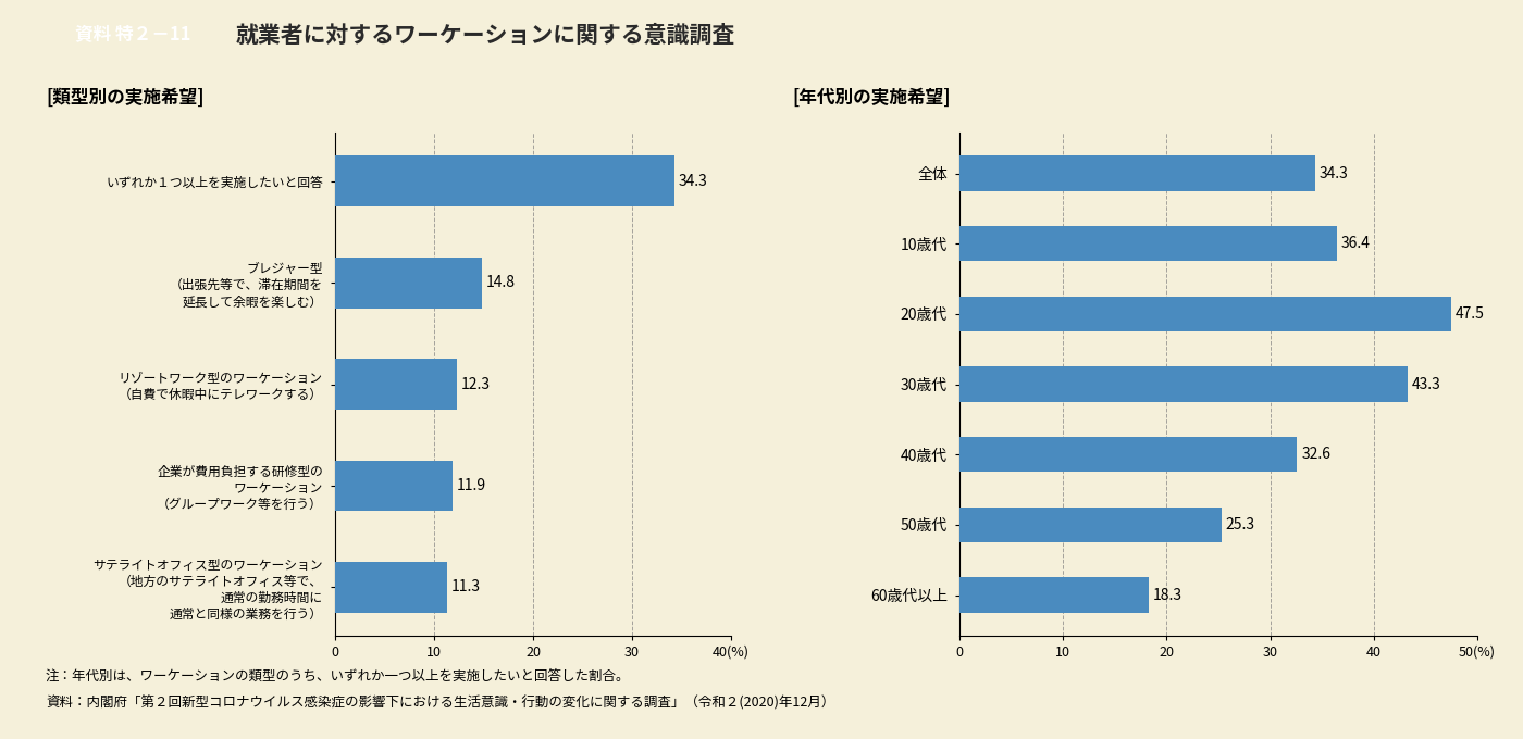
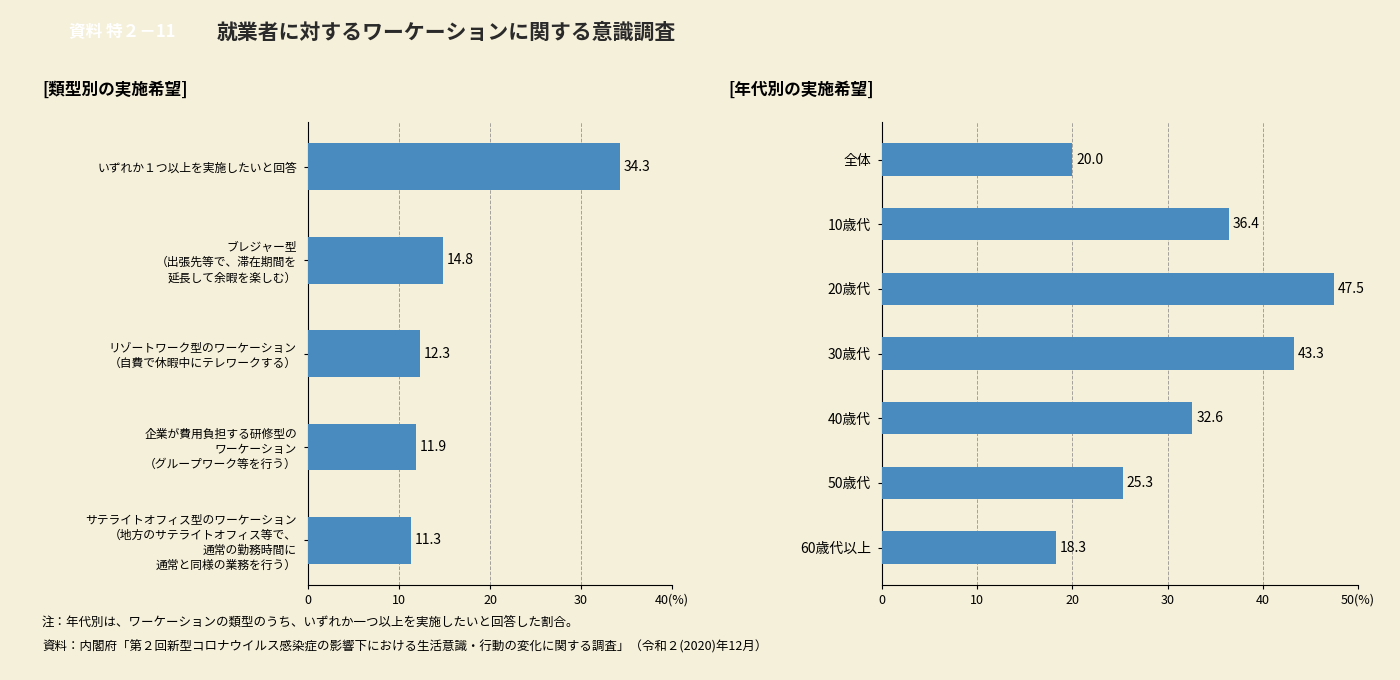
全体: 34.3 -> 20.0
